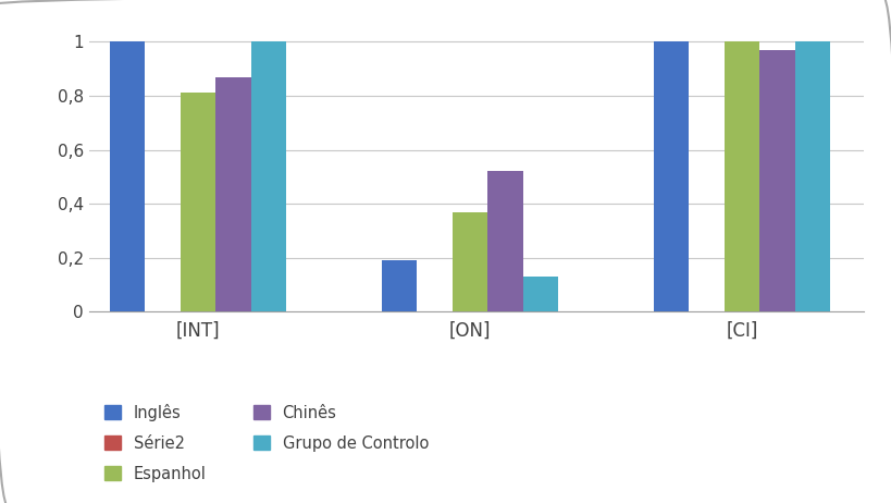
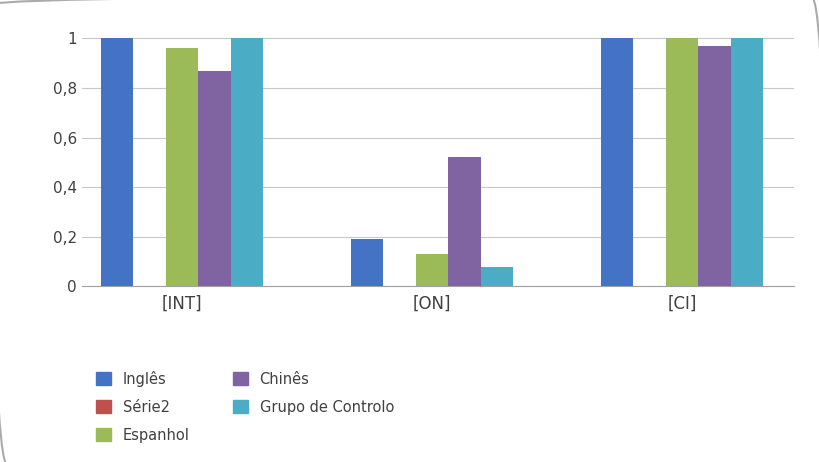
Espanhol/[INT]: 0,81 -> 0,96
Espanhol/[ON]: 0,37 -> 0,13
Grupo de Controlo/[ON]: 0,13 -> 0,08
